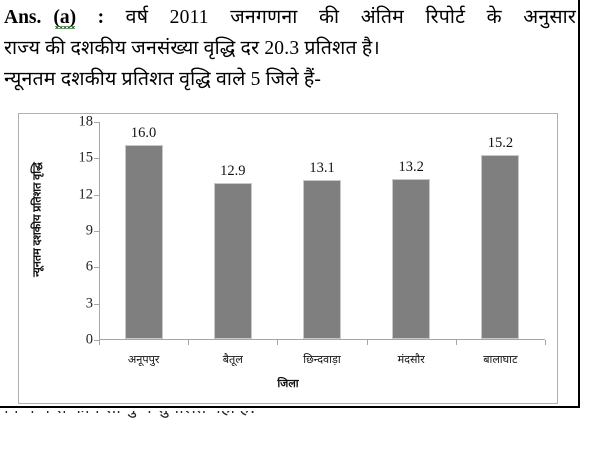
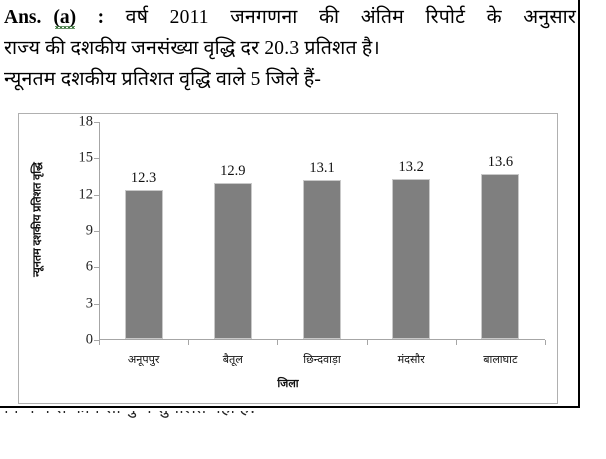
अनूपपुर: 16.0 -> 12.3
बालाघाट: 15.2 -> 13.6
